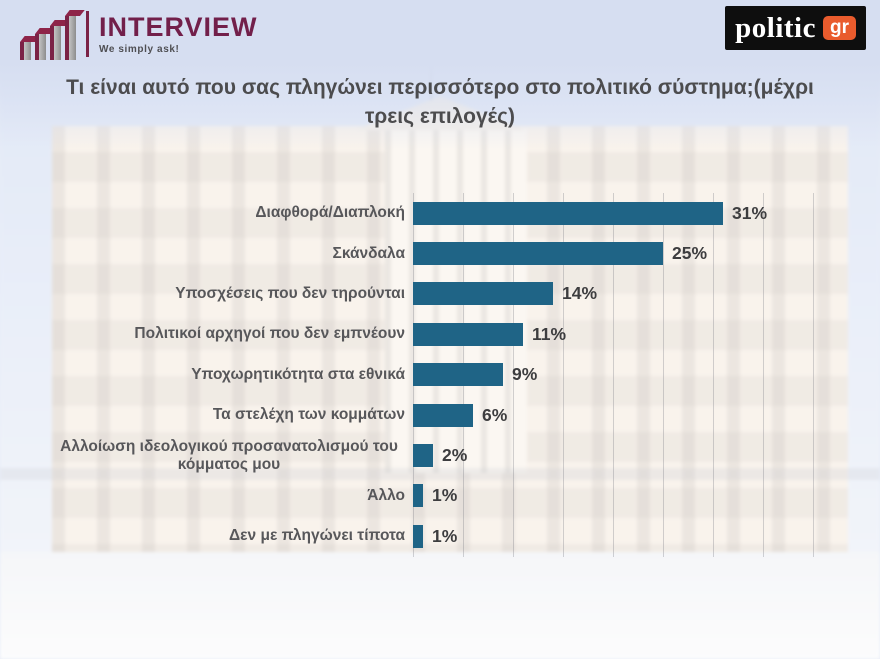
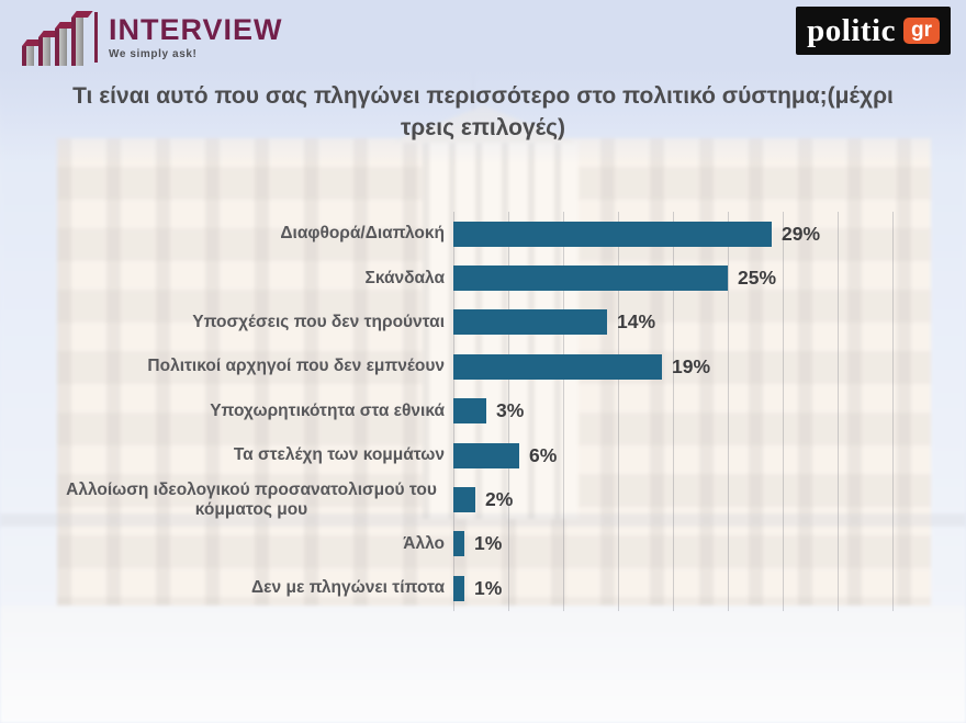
Διαφθορά/Διαπλοκή: 31% -> 29%
Πολιτικοί αρχηγοί που δεν εμπνέουν: 11% -> 19%
Υποχωρητικότητα στα εθνικά: 9% -> 3%
